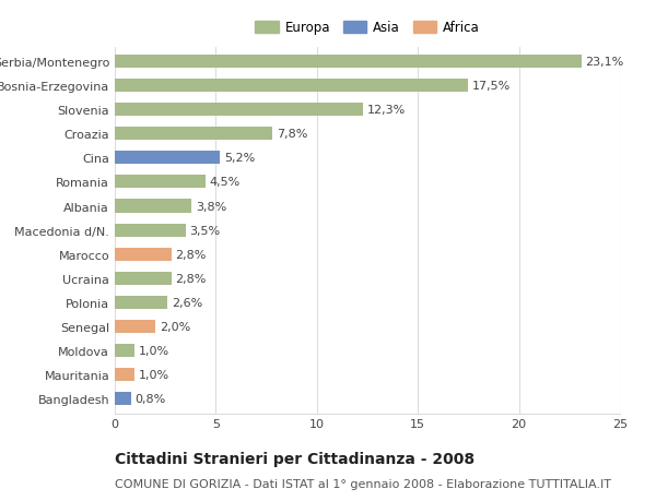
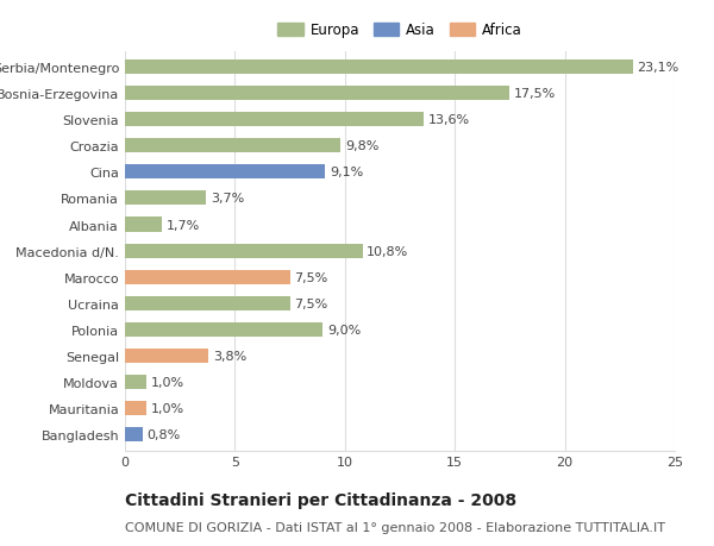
Slovenia: 12,3% -> 13,6%
Croazia: 7,8% -> 9,8%
Cina: 5,2% -> 9,1%
Romania: 4,5% -> 3,7%
Albania: 3,8% -> 1,7%
Macedonia d/N.: 3,5% -> 10,8%
Marocco: 2,8% -> 7,5%
Ucraina: 2,8% -> 7,5%
Polonia: 2,6% -> 9,0%
Senegal: 2,0% -> 3,8%
